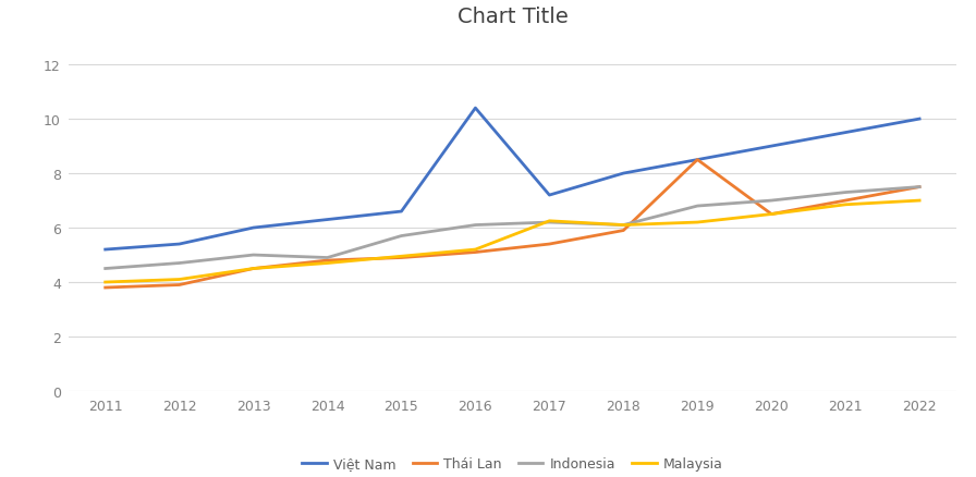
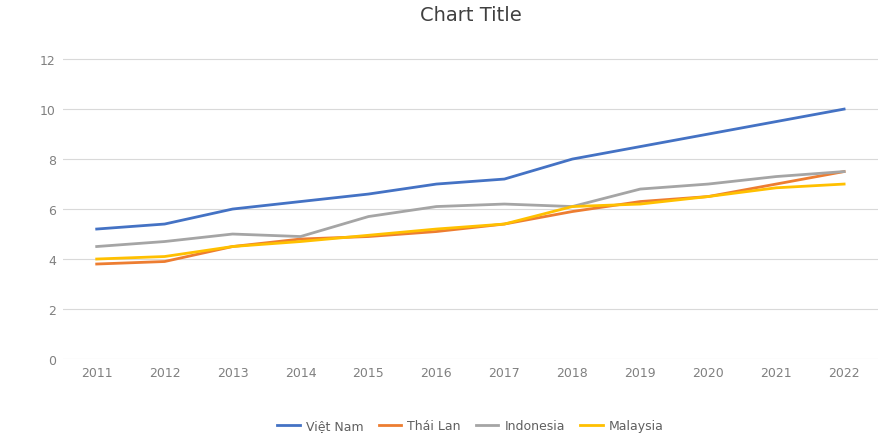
Việt Nam/2016: 10.4 -> 7.0
Malaysia/2017: 6.25 -> 5.40
Thái Lan/2019: 8.5 -> 6.3
